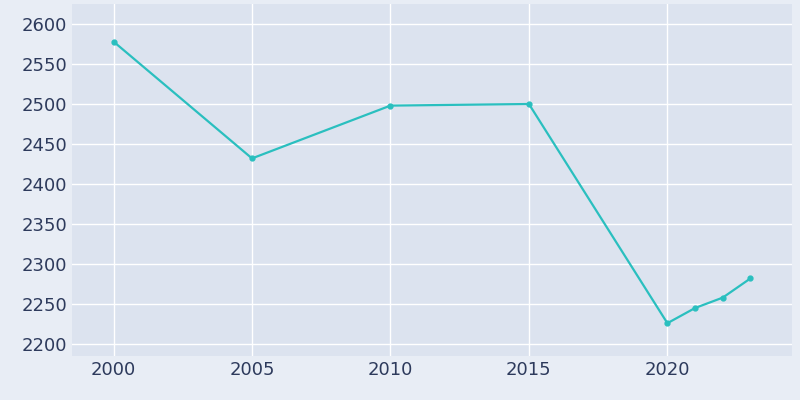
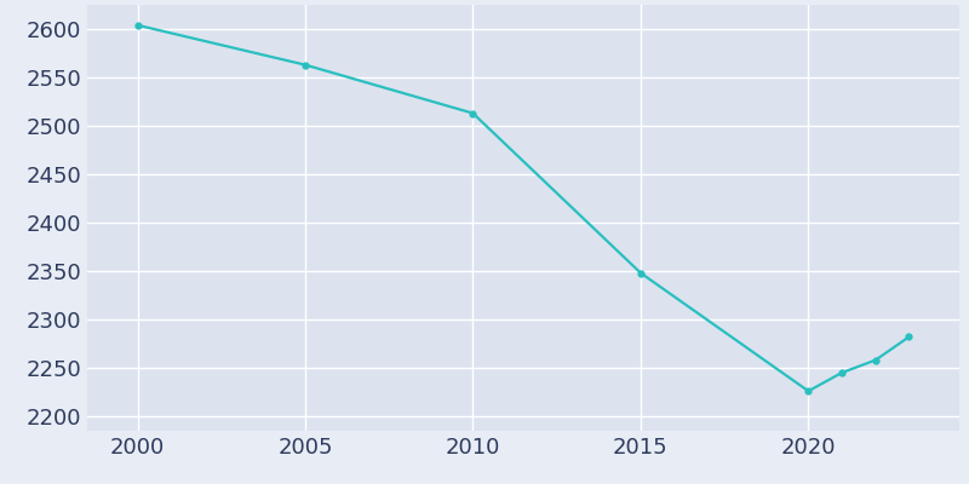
2000: 2578 -> 2604
2005: 2432 -> 2563
2010: 2498 -> 2513
2015: 2500 -> 2348
